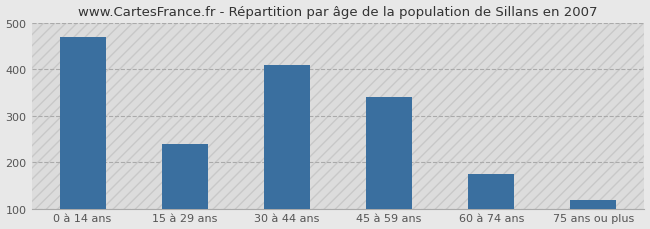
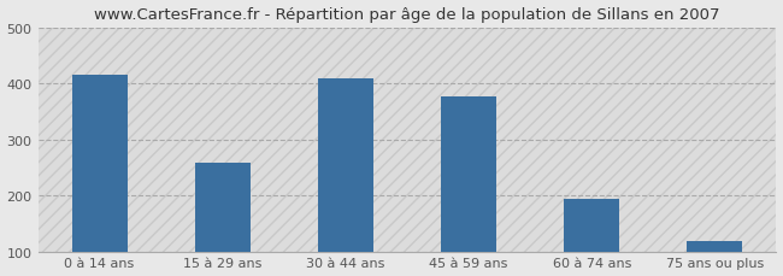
0 à 14 ans: 470 -> 415
15 à 29 ans: 240 -> 258
45 à 59 ans: 340 -> 378
60 à 74 ans: 175 -> 193
